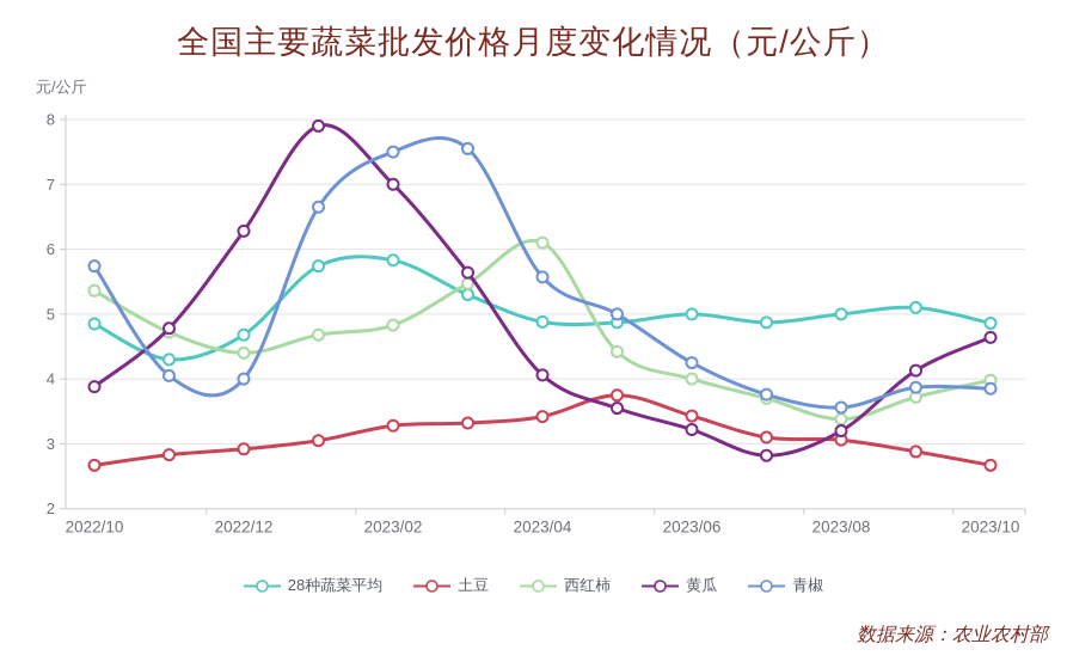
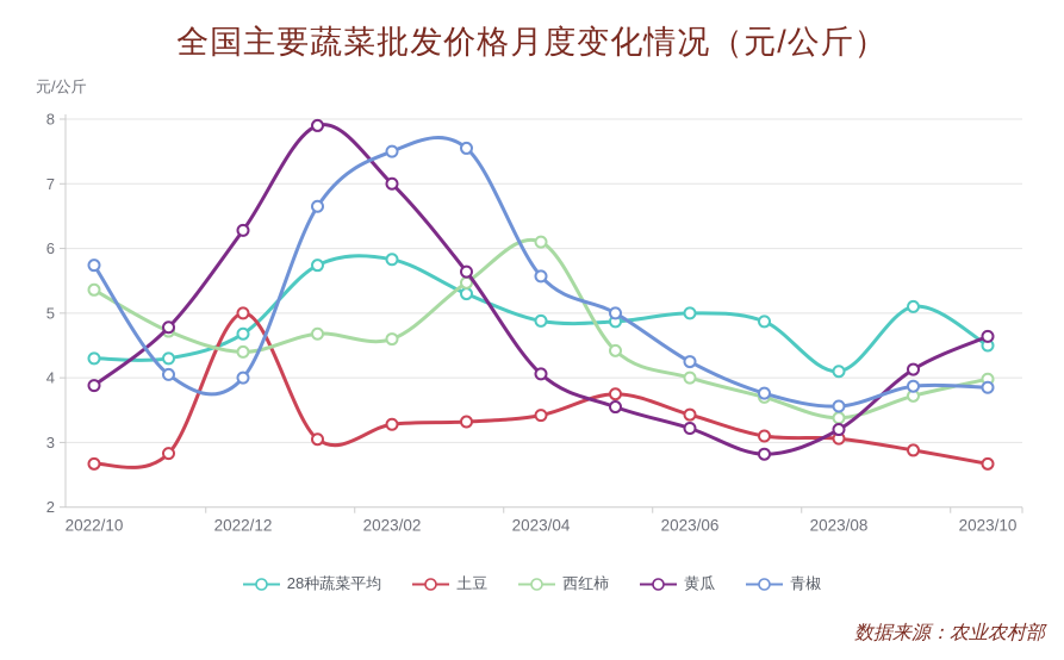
28种蔬菜平均/2022/10: 4.8 -> 4.3
土豆/2022/12: 2.9 -> 5.0
西红柿/2023/02: 4.8 -> 4.6
28种蔬菜平均/2023/08: 5.0 -> 4.1
28种蔬菜平均/2023/10: 4.9 -> 4.5
